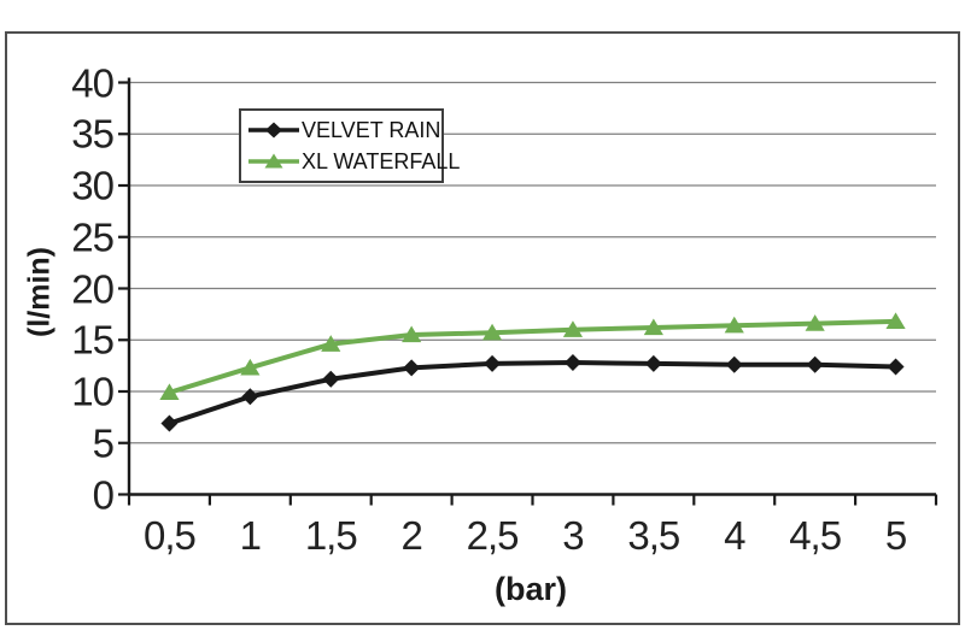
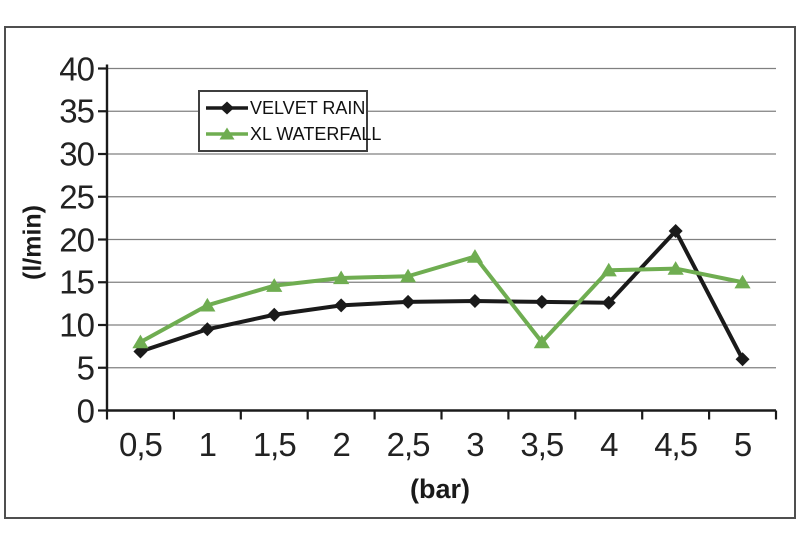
XL WATERFALL/0,5: 10 -> 8
XL WATERFALL/3: 16 -> 18
XL WATERFALL/3,5: 16 -> 8
VELVET RAIN/4,5: 13 -> 21
VELVET RAIN/5: 12 -> 6
XL WATERFALL/5: 17 -> 15
